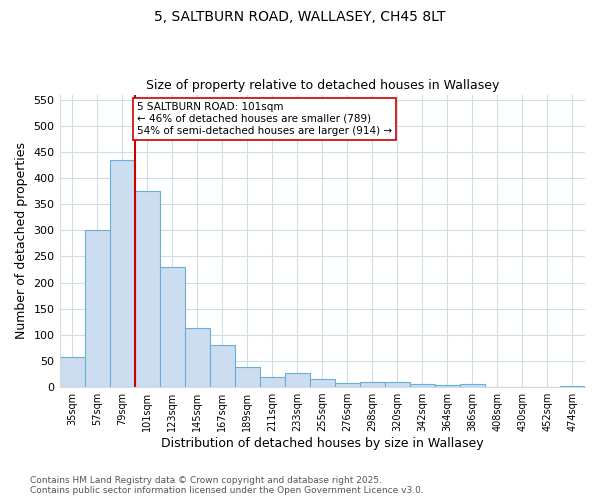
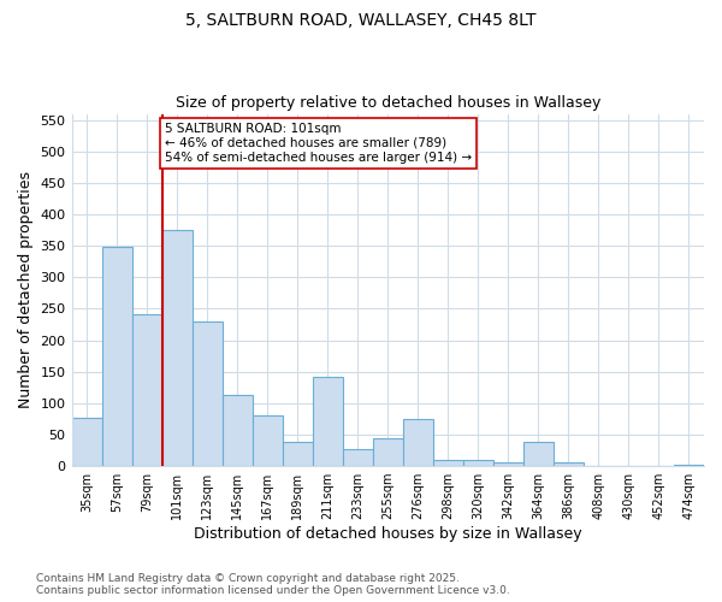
35sqm: 57 -> 76
57sqm: 300 -> 348
79sqm: 435 -> 242
211sqm: 20 -> 142
255sqm: 15 -> 44
276sqm: 8 -> 74
364sqm: 4 -> 38
